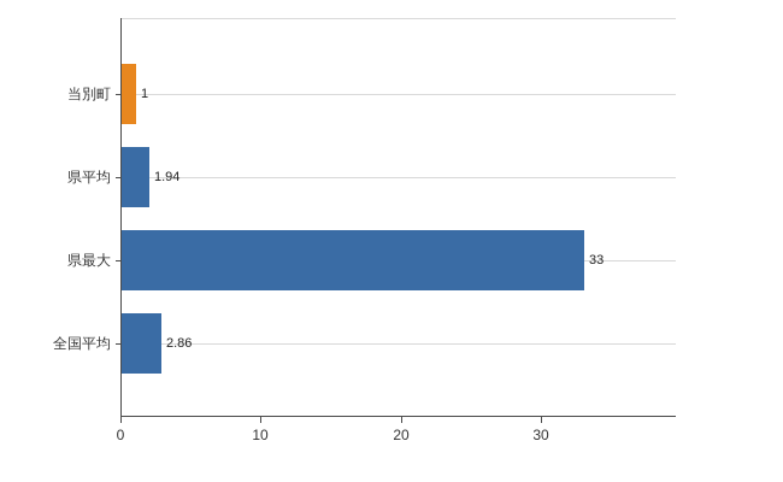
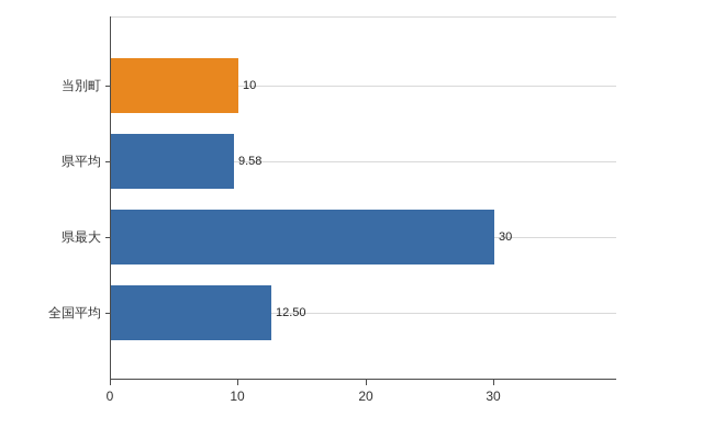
当別町: 1 -> 10
県平均: 1.94 -> 9.58
県最大: 33 -> 30
全国平均: 2.86 -> 12.50
